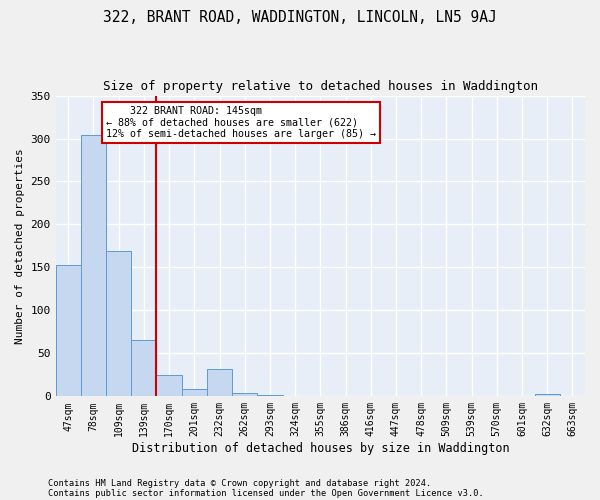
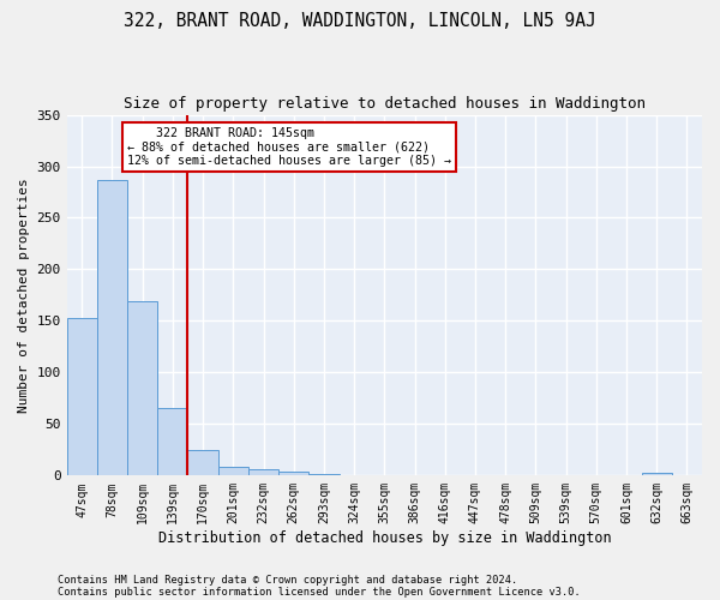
78sqm: 304 -> 287
232sqm: 32 -> 6
